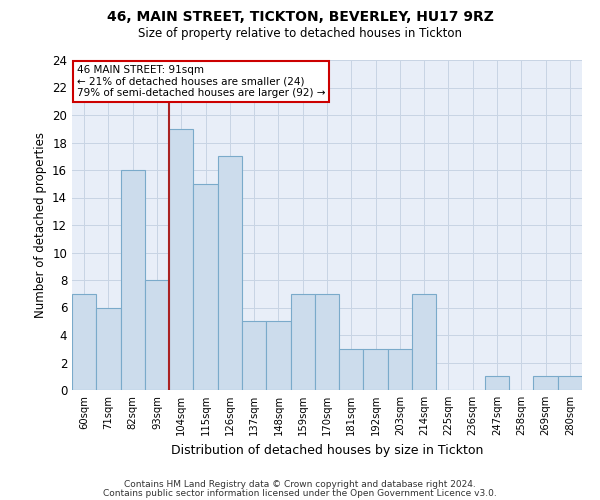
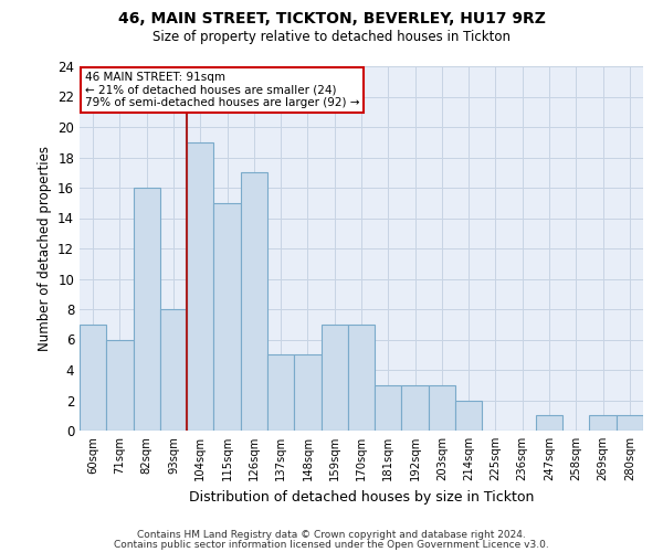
214sqm: 7 -> 2
